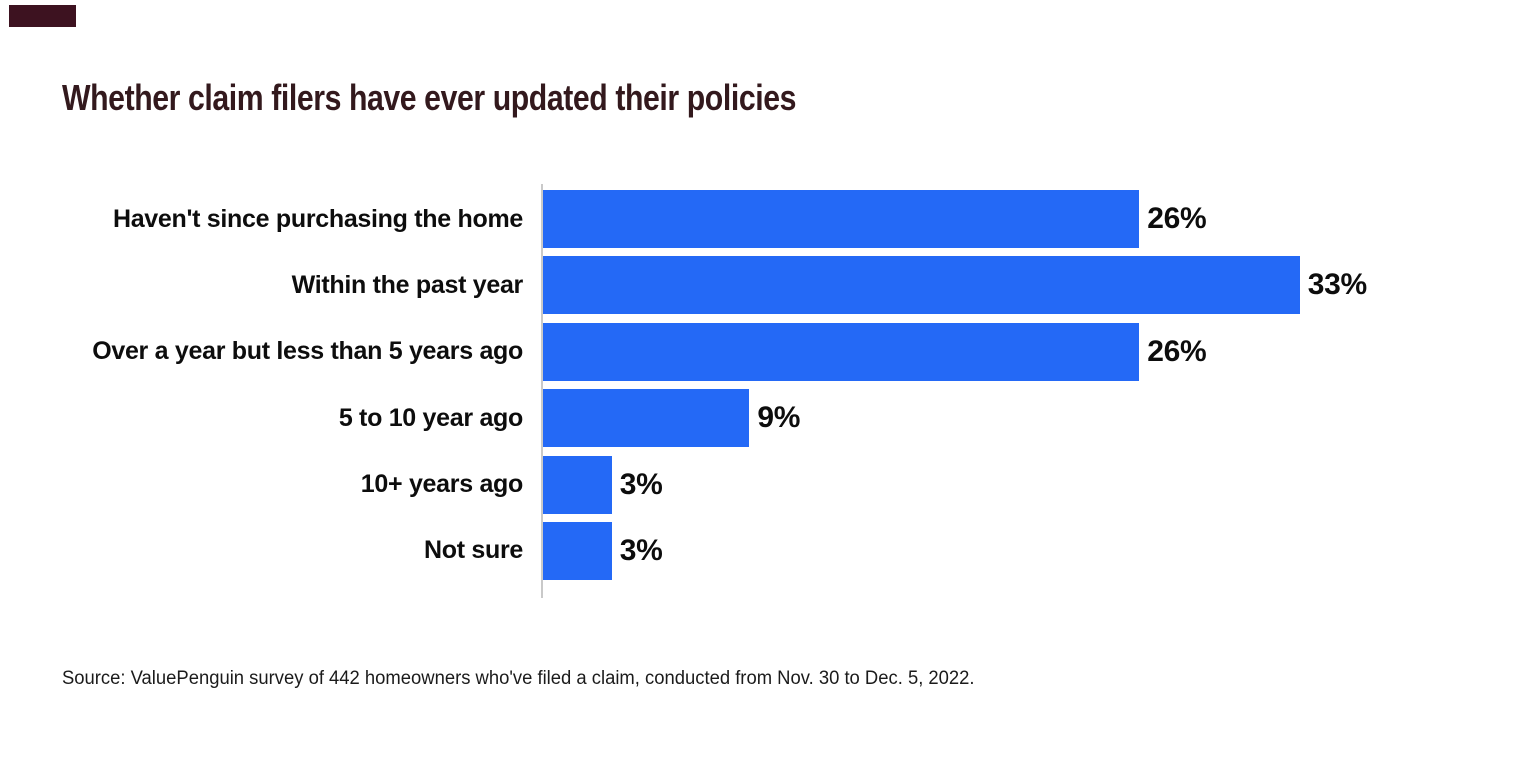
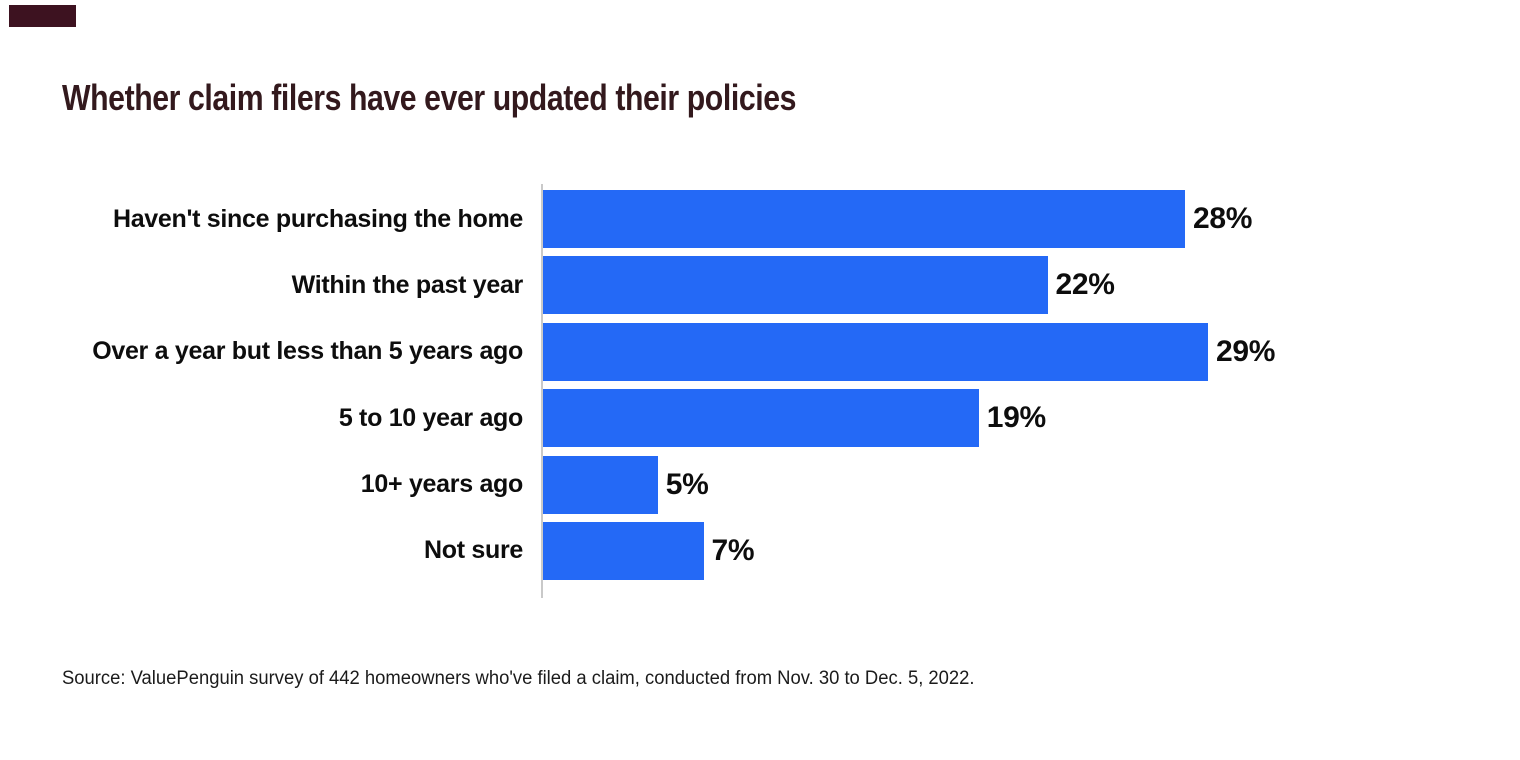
Haven't since purchasing the home: 26% -> 28%
Within the past year: 33% -> 22%
Over a year but less than 5 years ago: 26% -> 29%
5 to 10 year ago: 9% -> 19%
10+ years ago: 3% -> 5%
Not sure: 3% -> 7%
